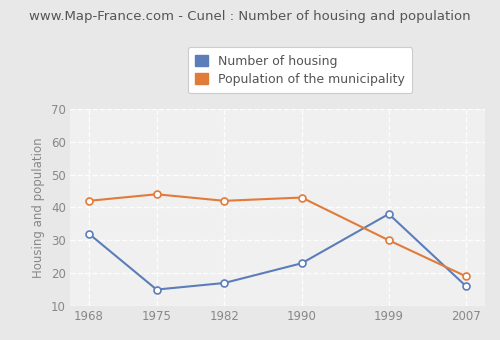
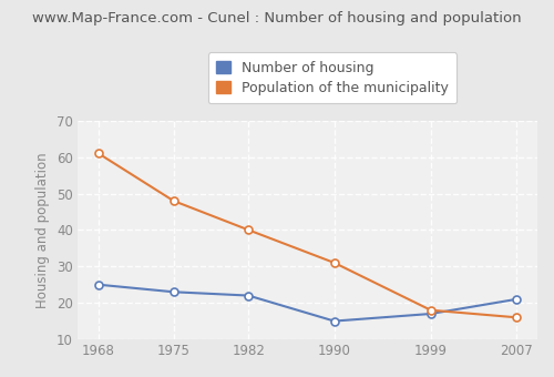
Number of housing/1968: 32 -> 25
Population of the municipality/1968: 42 -> 61
Number of housing/1975: 15 -> 23
Population of the municipality/1975: 44 -> 48
Number of housing/1982: 17 -> 22
Population of the municipality/1982: 42 -> 40
Number of housing/1990: 23 -> 15
Population of the municipality/1990: 43 -> 31
Number of housing/1999: 38 -> 17
Population of the municipality/1999: 30 -> 18
Number of housing/2007: 16 -> 21
Population of the municipality/2007: 19 -> 16
